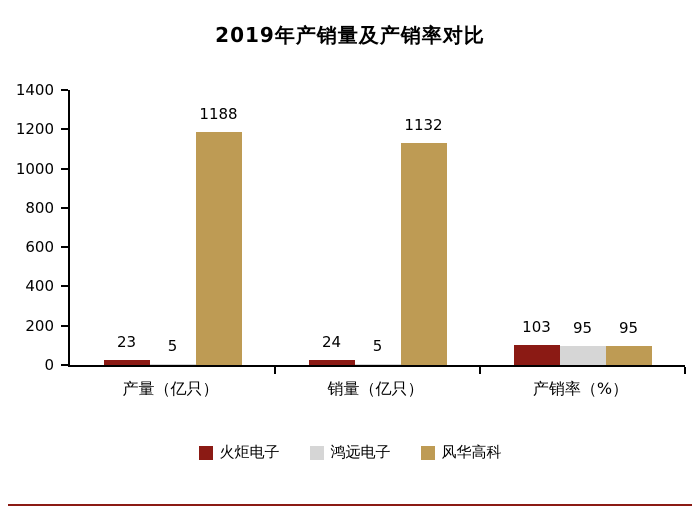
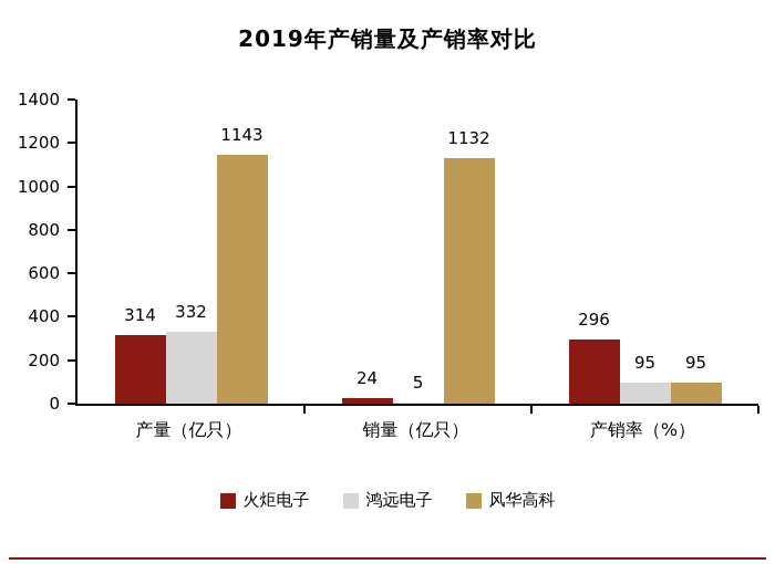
火炬电子/产量（亿只）: 23 -> 314
鸿远电子/产量（亿只）: 5 -> 332
风华高科/产量（亿只）: 1188 -> 1143
火炬电子/产销率（%）: 103 -> 296
